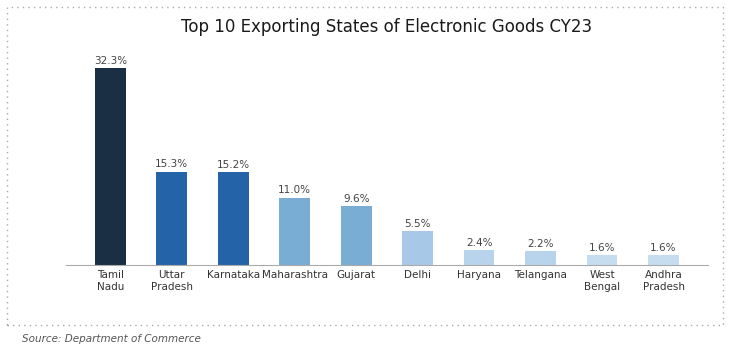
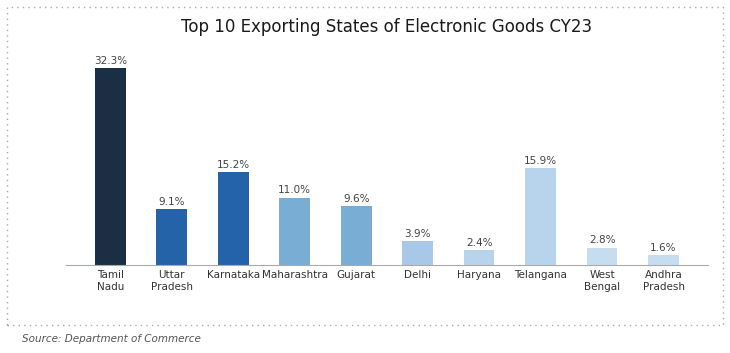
Uttar Pradesh: 15.3% -> 9.1%
Delhi: 5.5% -> 3.9%
Telangana: 2.2% -> 15.9%
West Bengal: 1.6% -> 2.8%
